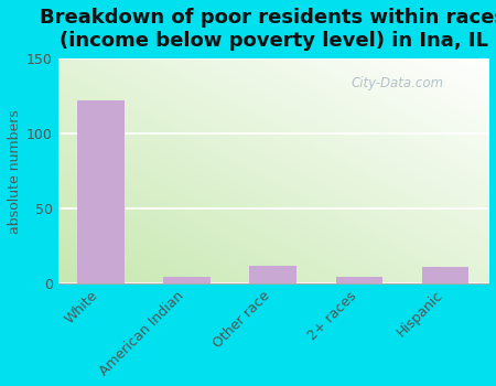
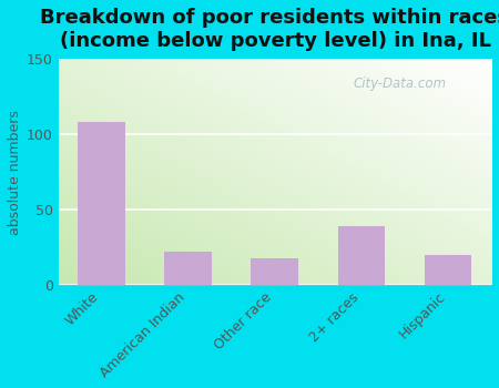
White: 122 -> 108
American Indian: 5 -> 22
Other race: 12 -> 18
2+ races: 5 -> 39
Hispanic: 11 -> 20
